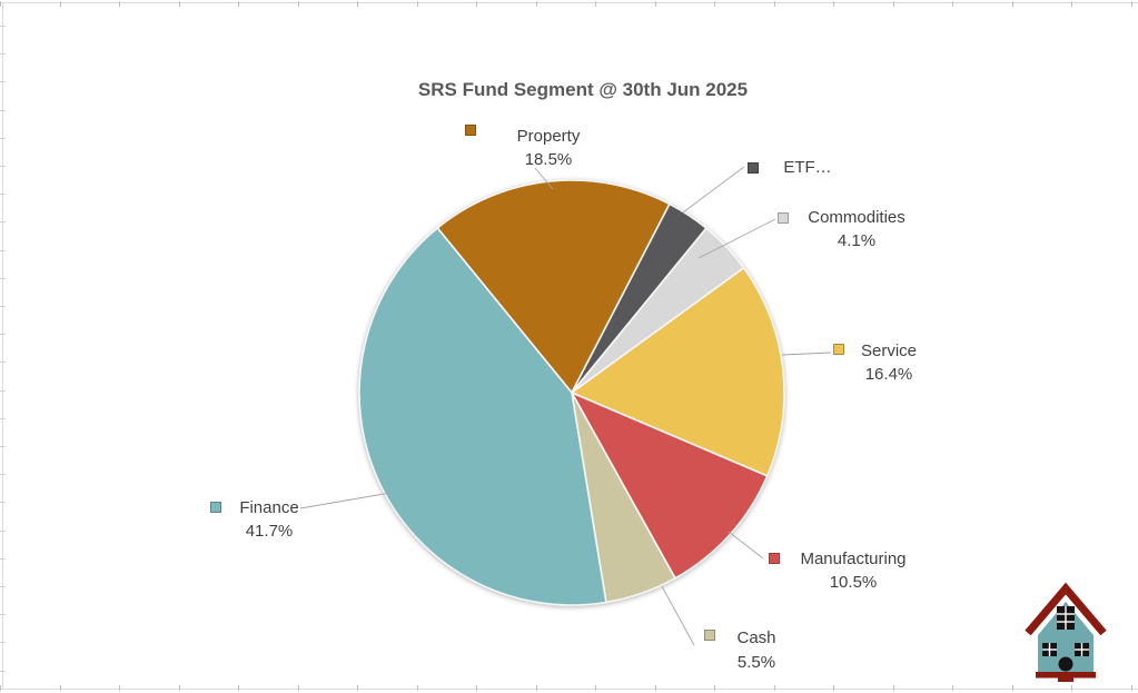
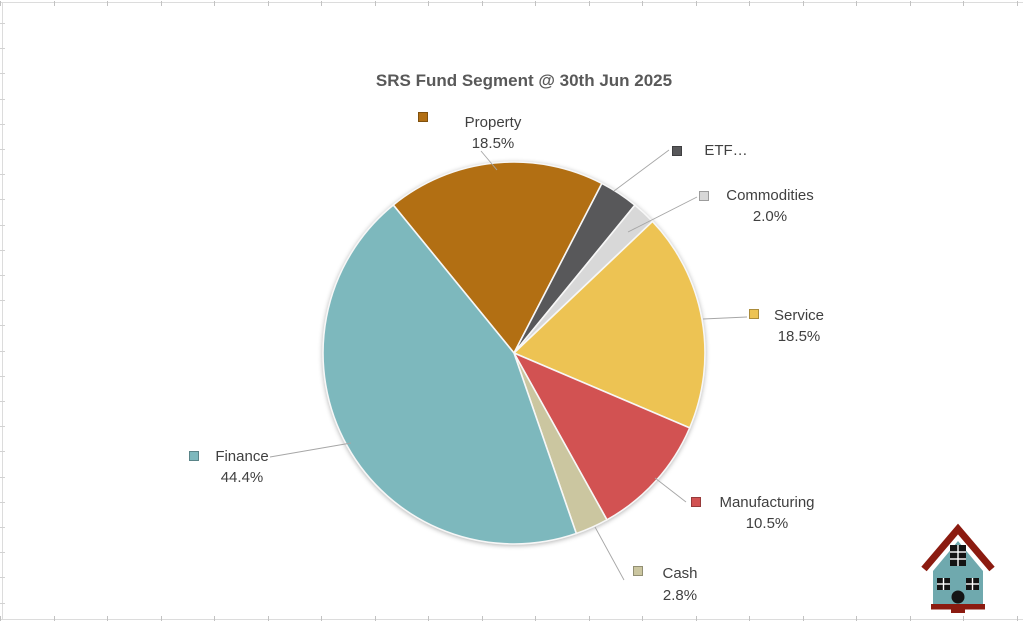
Commodities: 4.1% -> 2.0%
Service: 16.4% -> 18.5%
Cash: 5.5% -> 2.8%
Finance: 41.7% -> 44.4%
